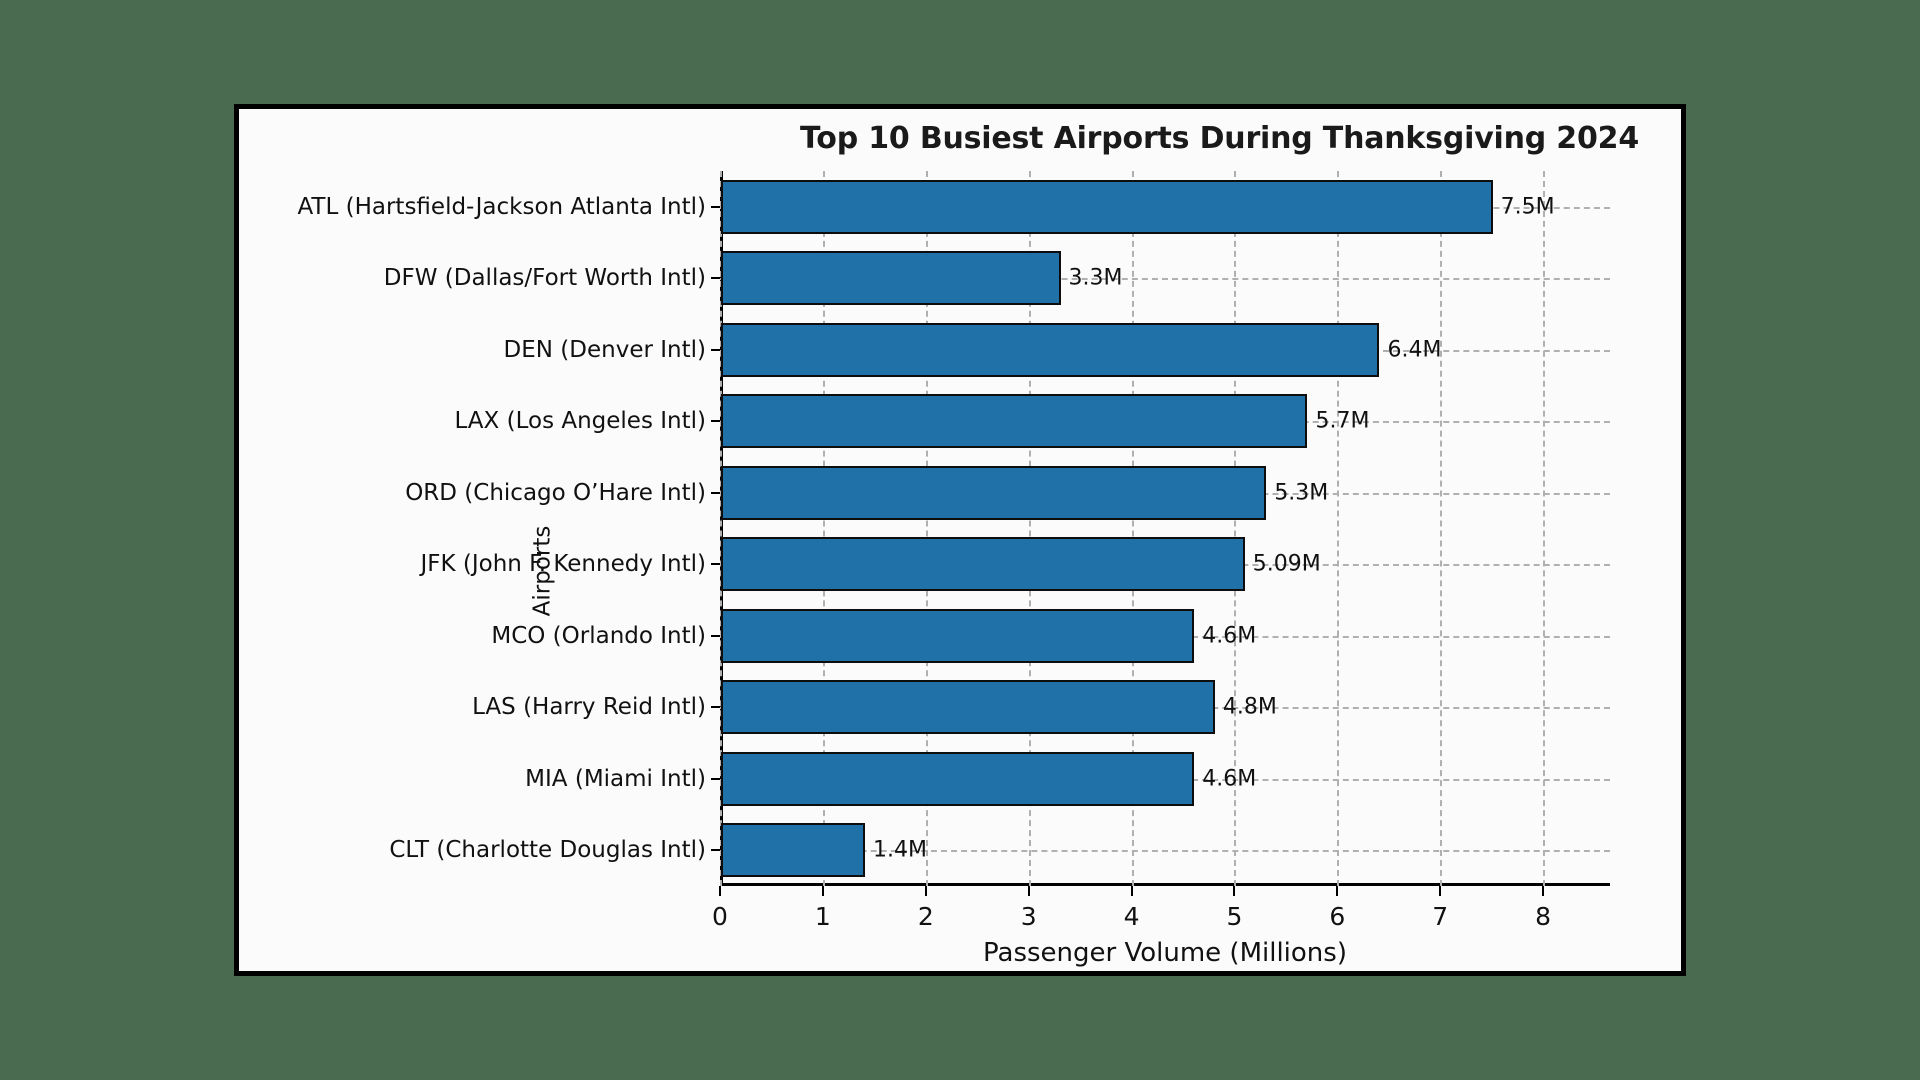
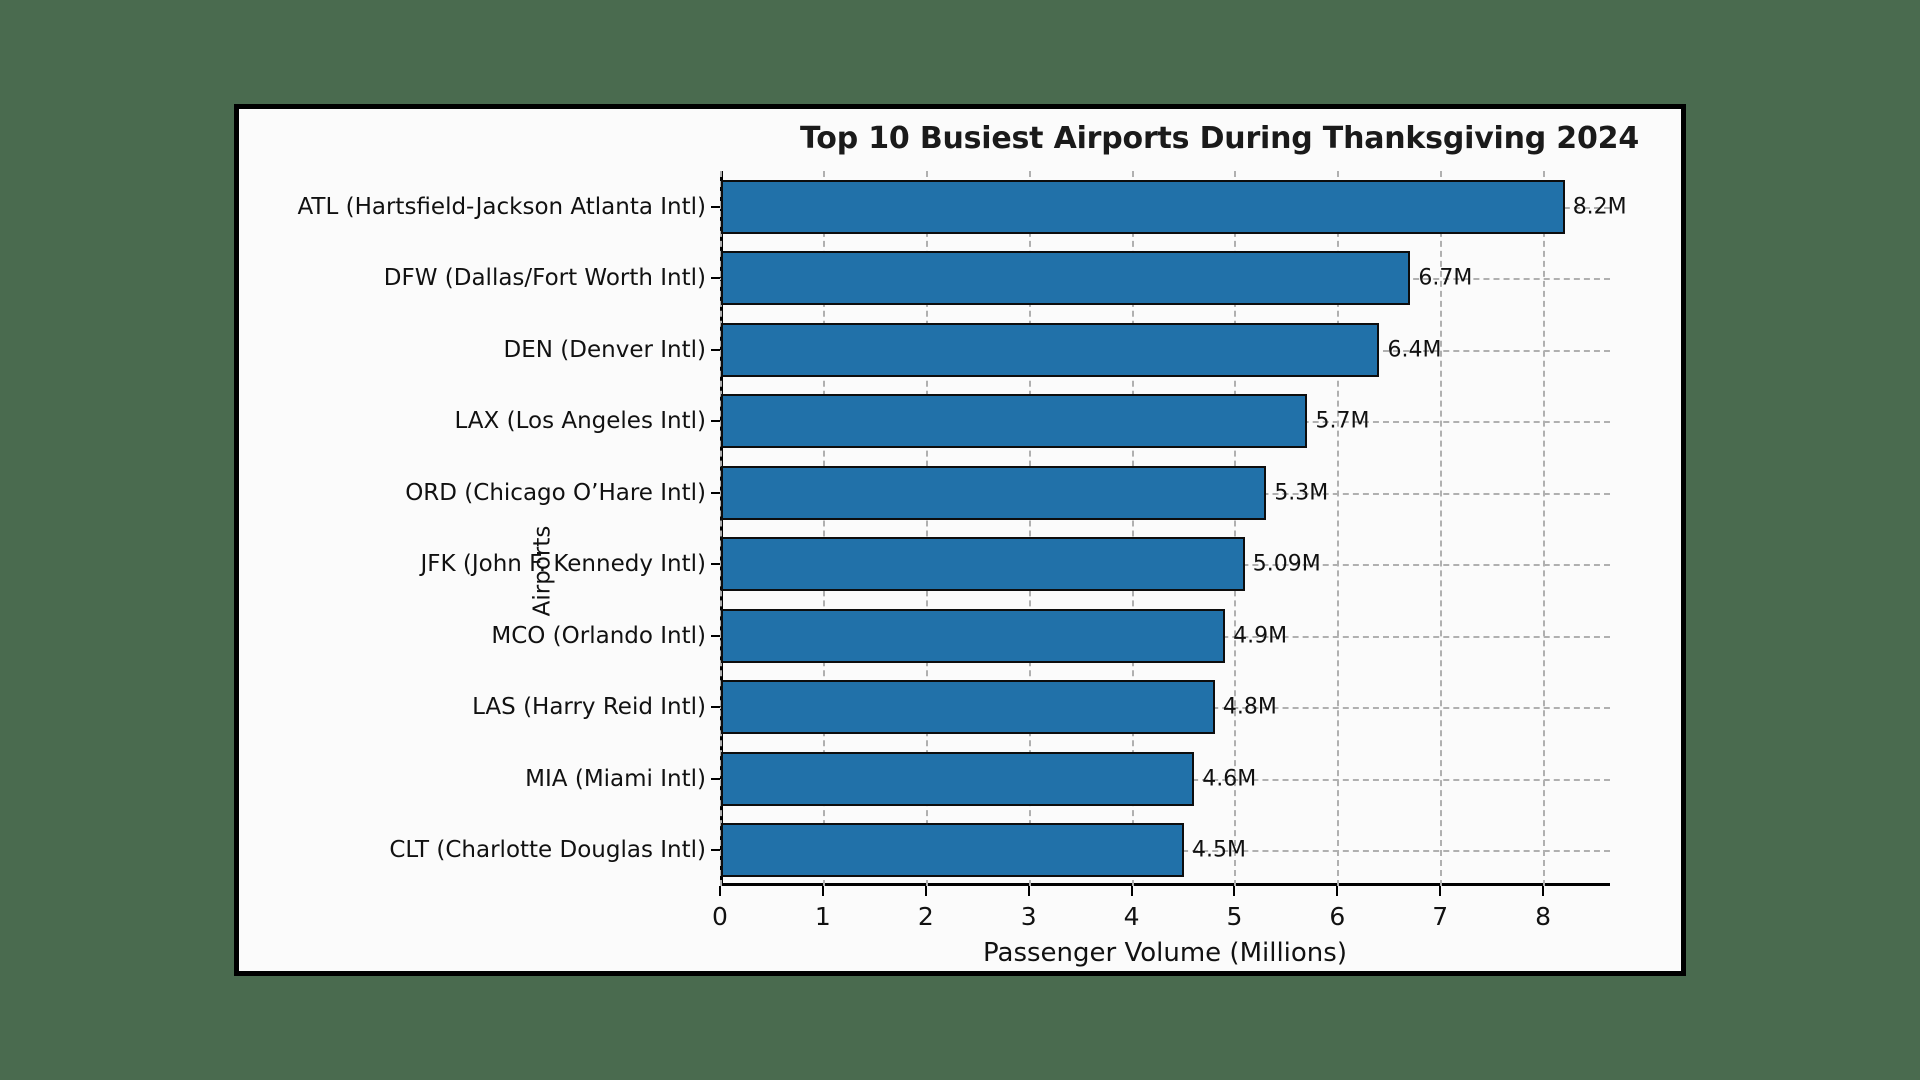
ATL (Hartsfield-Jackson Atlanta Intl): 7.5M -> 8.2M
DFW (Dallas/Fort Worth Intl): 3.3M -> 6.7M
MCO (Orlando Intl): 4.6M -> 4.9M
CLT (Charlotte Douglas Intl): 1.4M -> 4.5M
